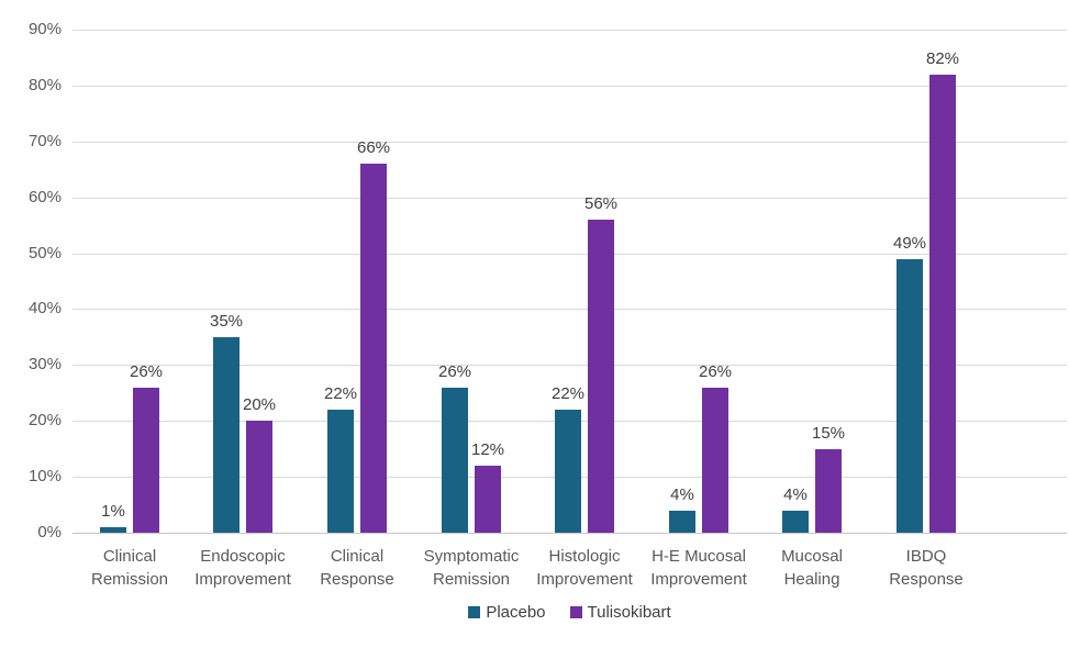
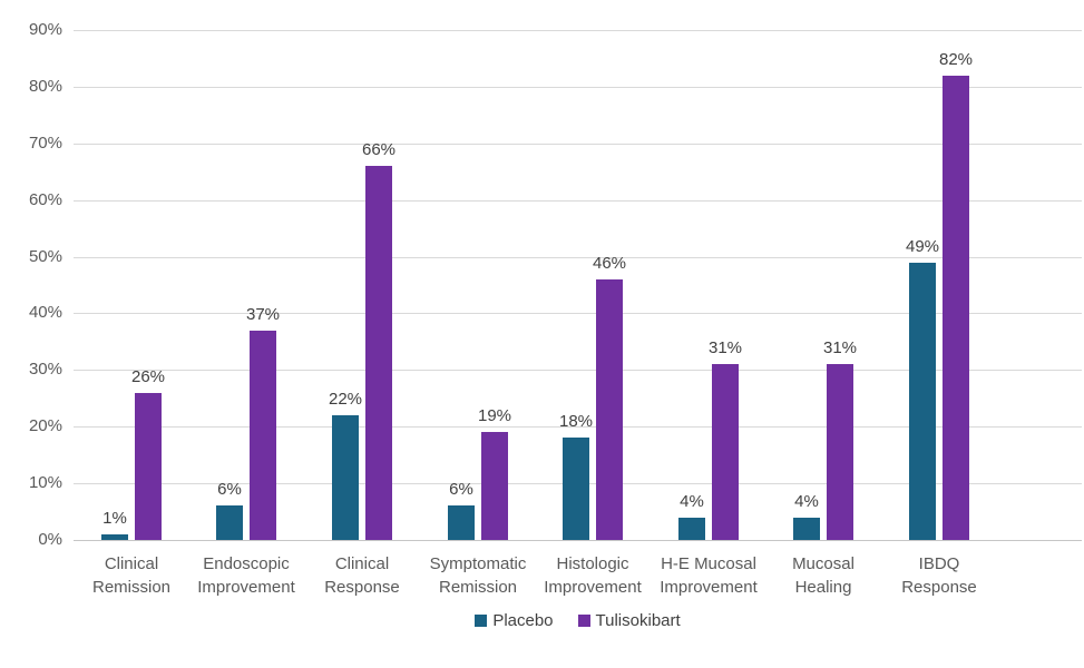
Placebo/Endoscopic Improvement: 35% -> 6%
Tulisokibart/Endoscopic Improvement: 20% -> 37%
Placebo/Symptomatic Remission: 26% -> 6%
Tulisokibart/Symptomatic Remission: 12% -> 19%
Placebo/Histologic Improvement: 22% -> 18%
Tulisokibart/Histologic Improvement: 56% -> 46%
Tulisokibart/H-E Mucosal Improvement: 26% -> 31%
Tulisokibart/Mucosal Healing: 15% -> 31%
